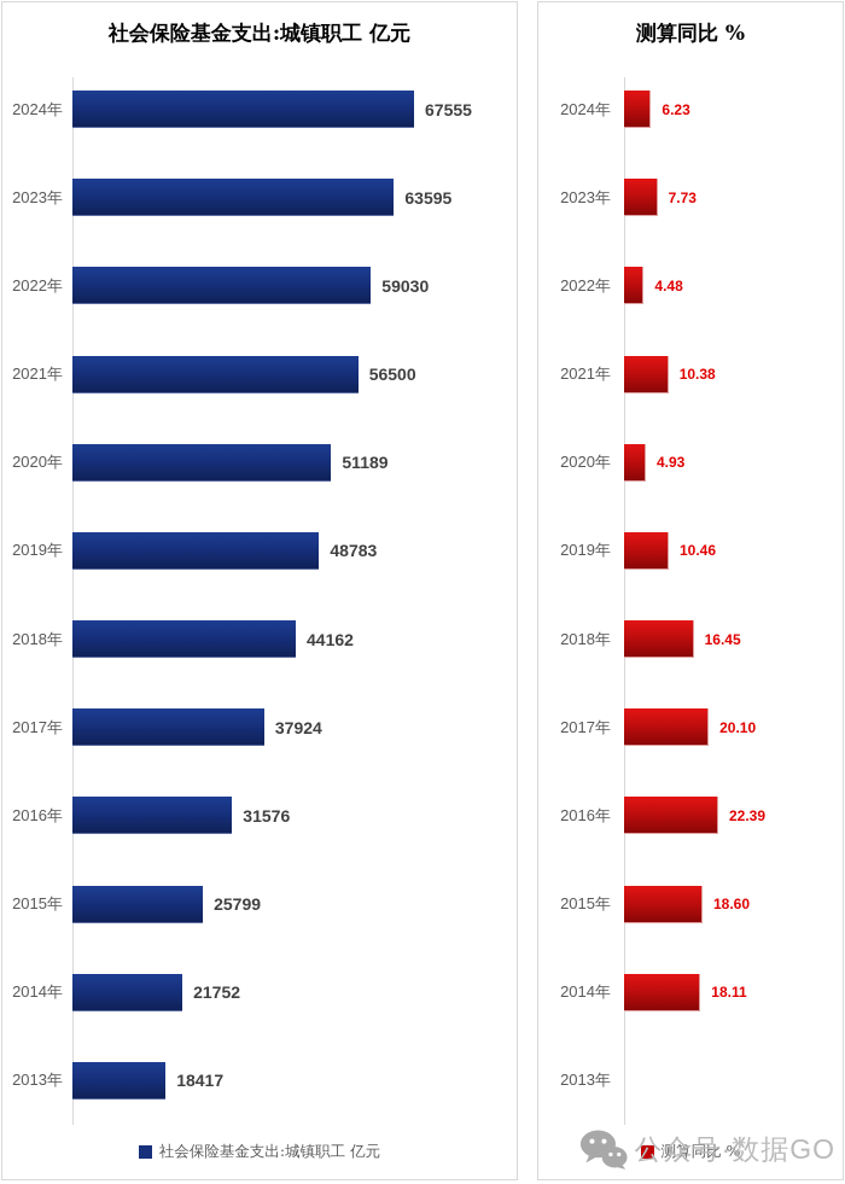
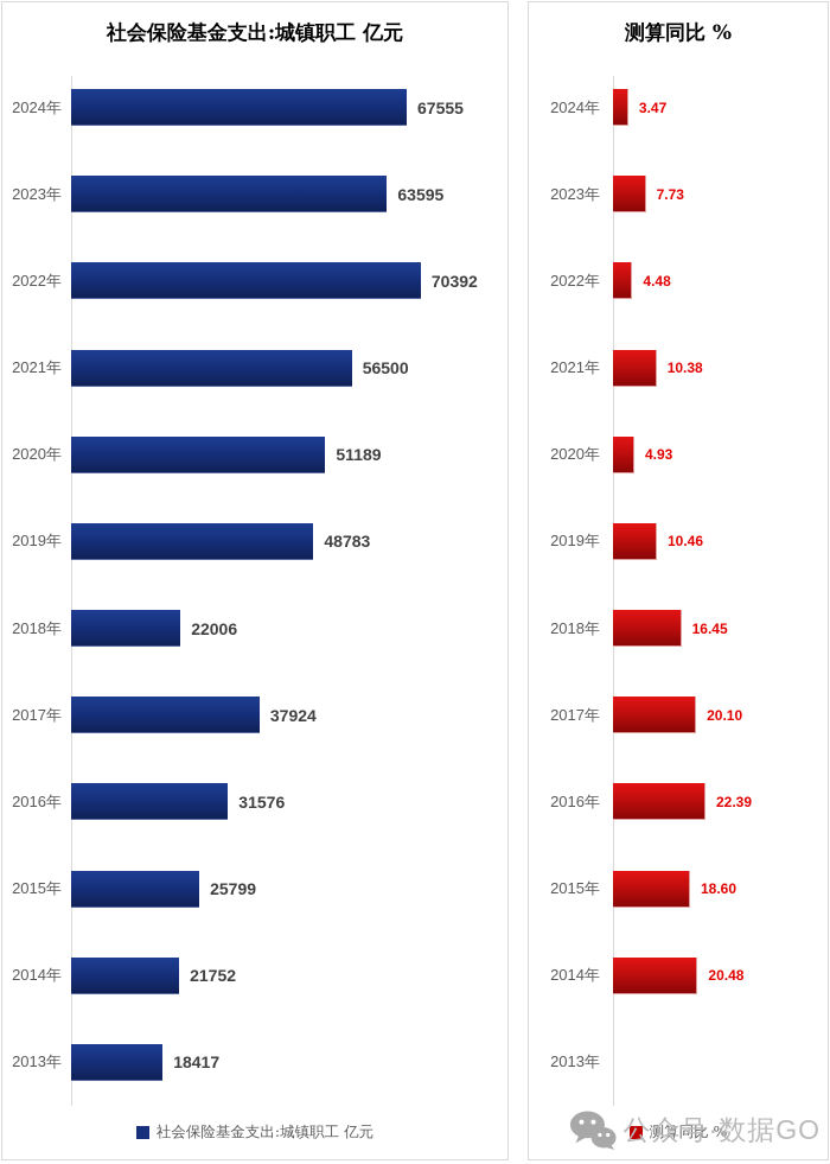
社会保险基金支出:城镇职工 亿元/2022年: 59030 -> 70392
社会保险基金支出:城镇职工 亿元/2018年: 44162 -> 22006
测算同比 %/2024年: 6.23 -> 3.47
测算同比 %/2014年: 18.11 -> 20.48
